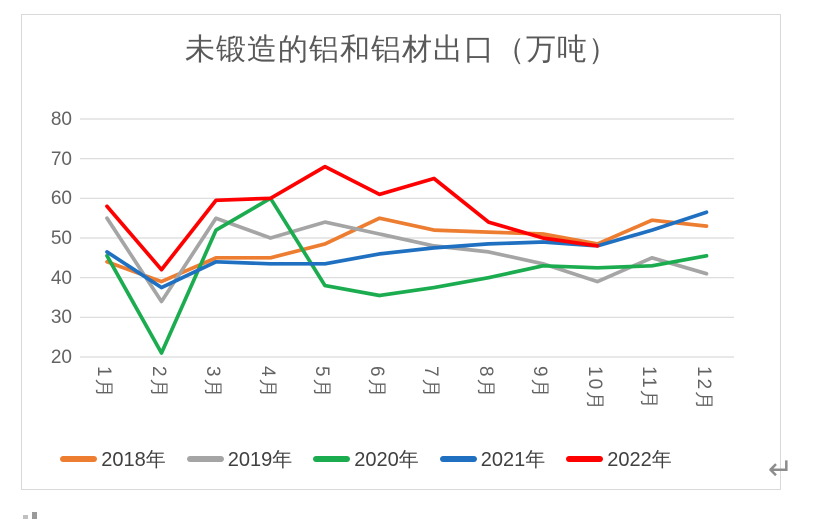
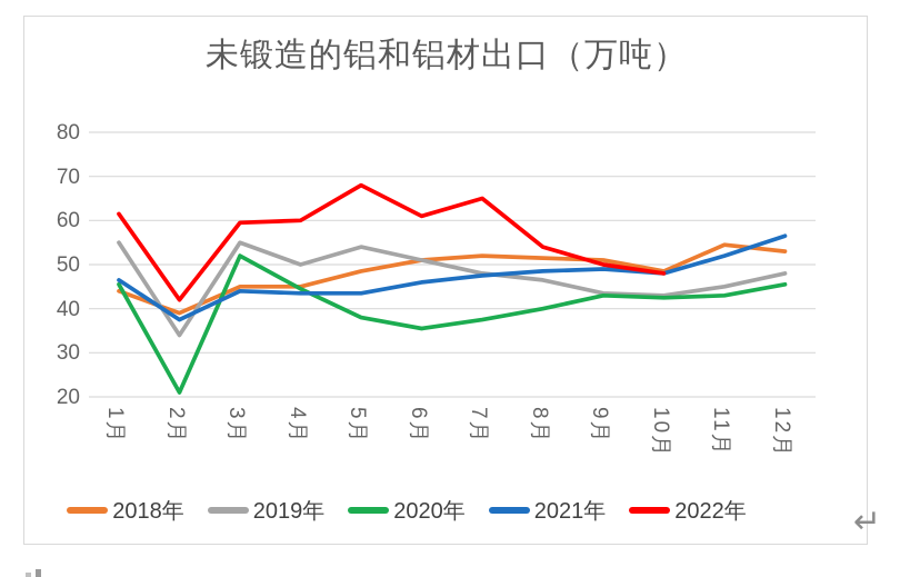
2022年/1月: 58 -> 62
2020年/4月: 60 -> 44
2018年/6月: 55 -> 51
2019年/10月: 39 -> 43
2019年/12月: 41 -> 48
